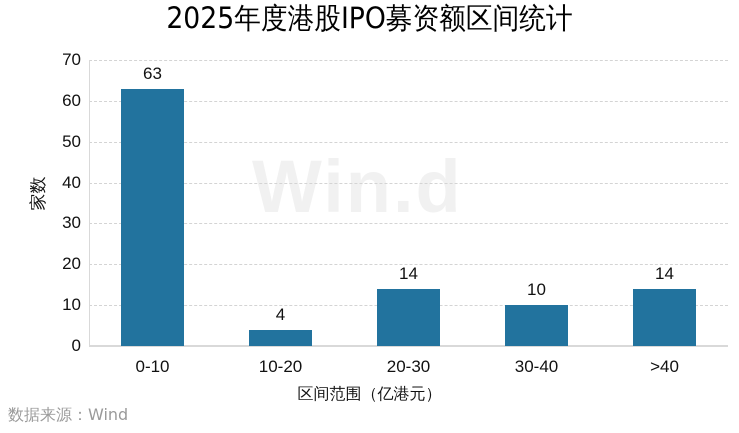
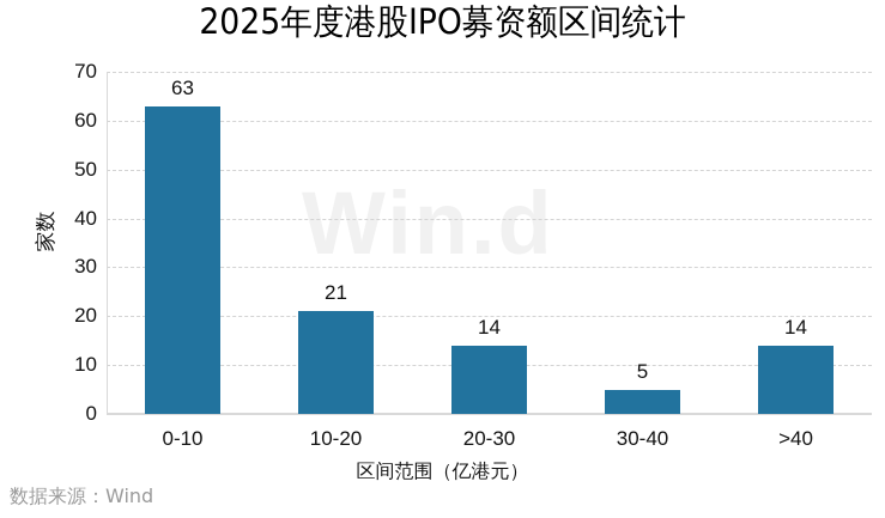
10-20: 4 -> 21
30-40: 10 -> 5
